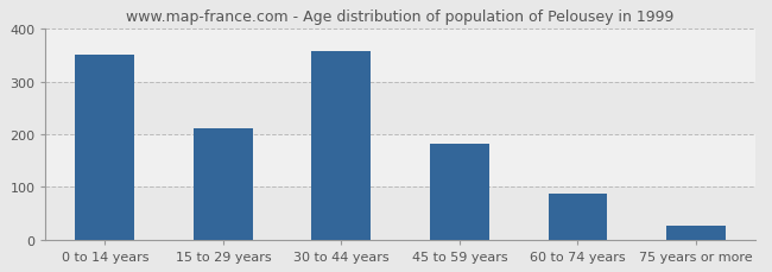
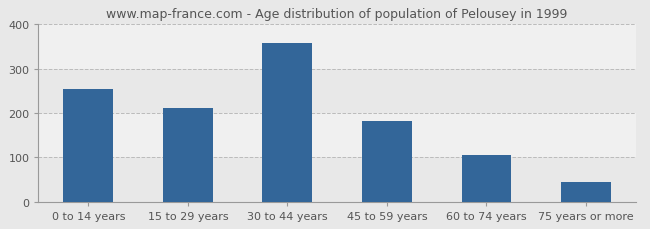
0 to 14 years: 352 -> 255
60 to 74 years: 88 -> 105
75 years or more: 27 -> 45
